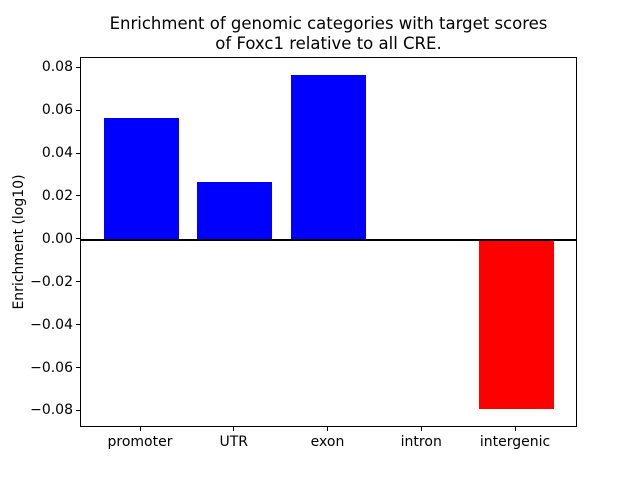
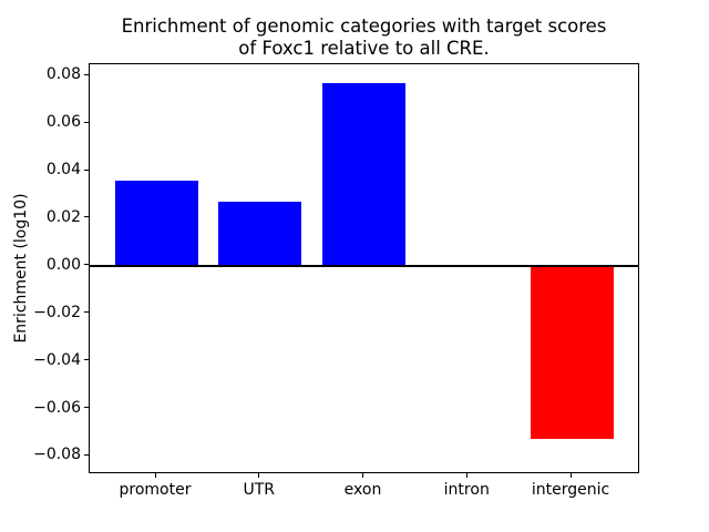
promoter: 0.057 -> 0.036
intergenic: -0.079 -> -0.073
